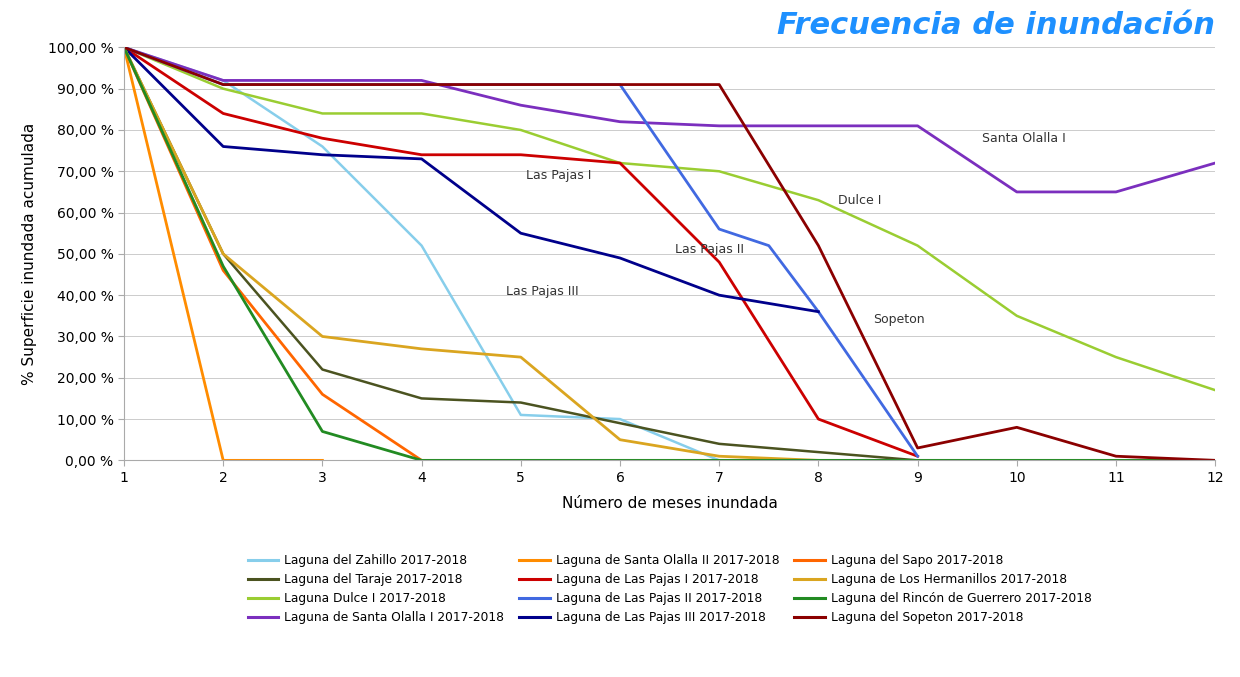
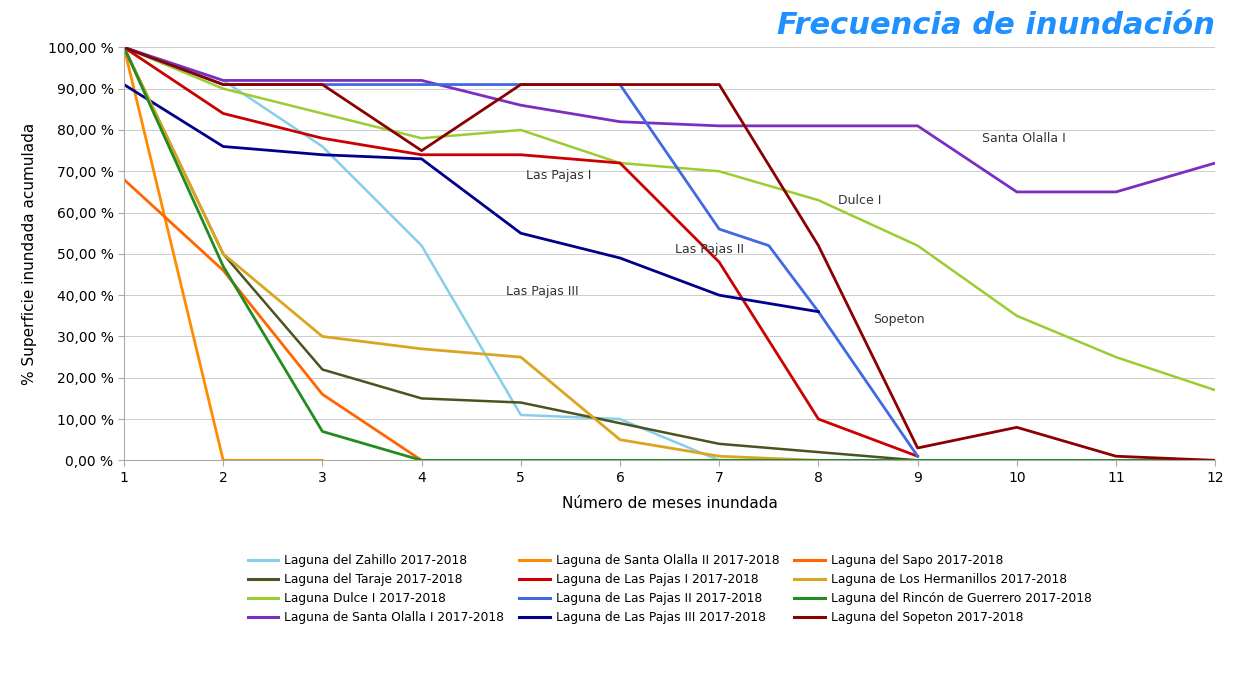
Laguna de Las Pajas III 2017-2018/1: 100 % -> 91 %
Laguna del Sapo 2017-2018/1: 100 % -> 68 %
Laguna Dulce I 2017-2018/4: 84 % -> 78 %
Laguna del Sopeton 2017-2018/4: 91 % -> 75 %
